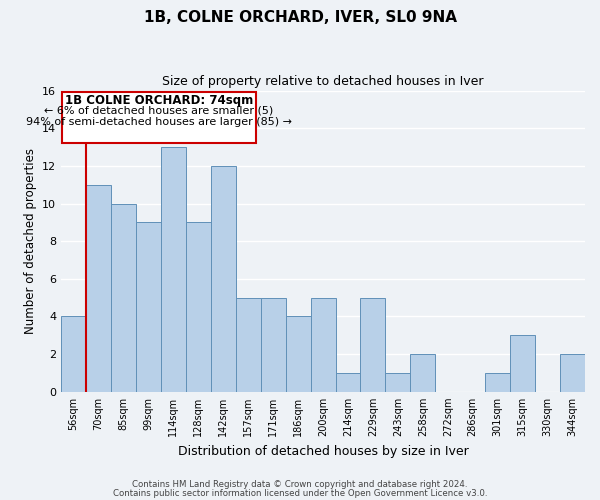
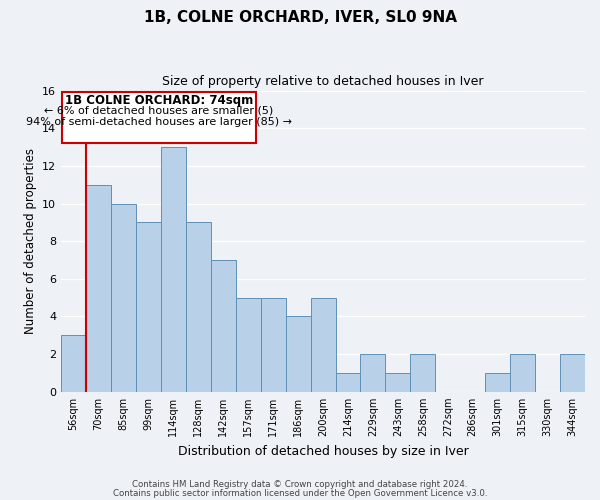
56sqm: 4 -> 3
142sqm: 12 -> 7
229sqm: 5 -> 2
315sqm: 3 -> 2
